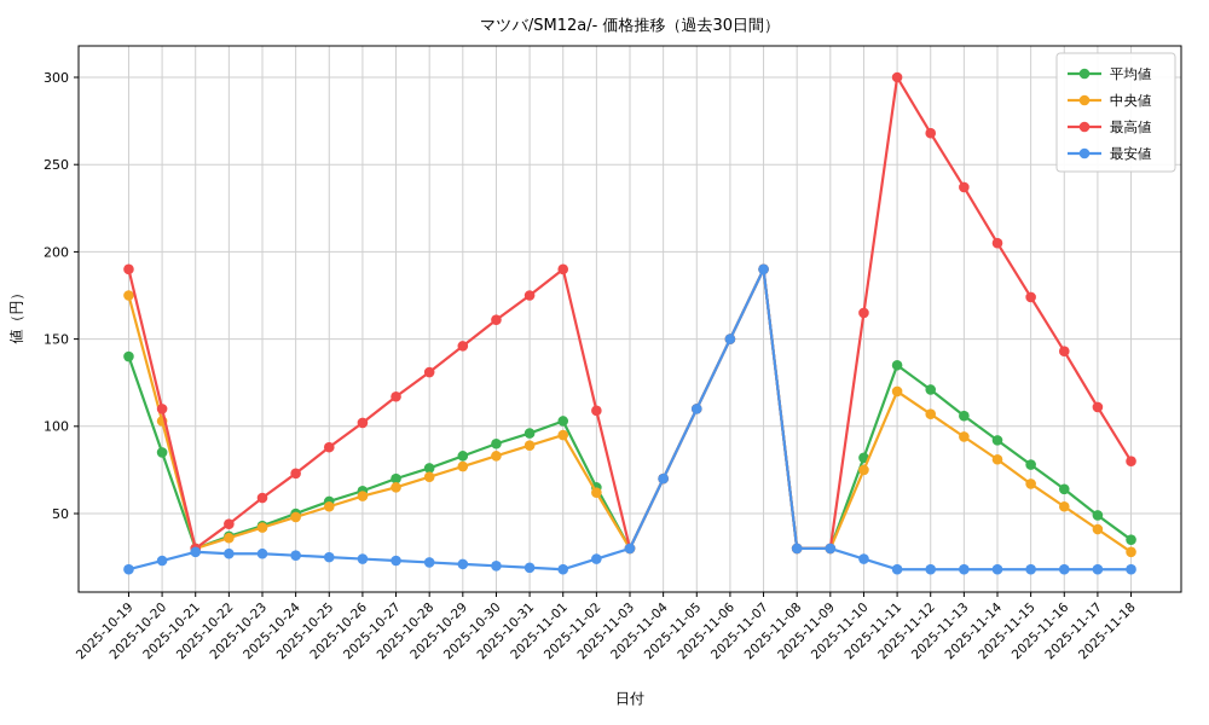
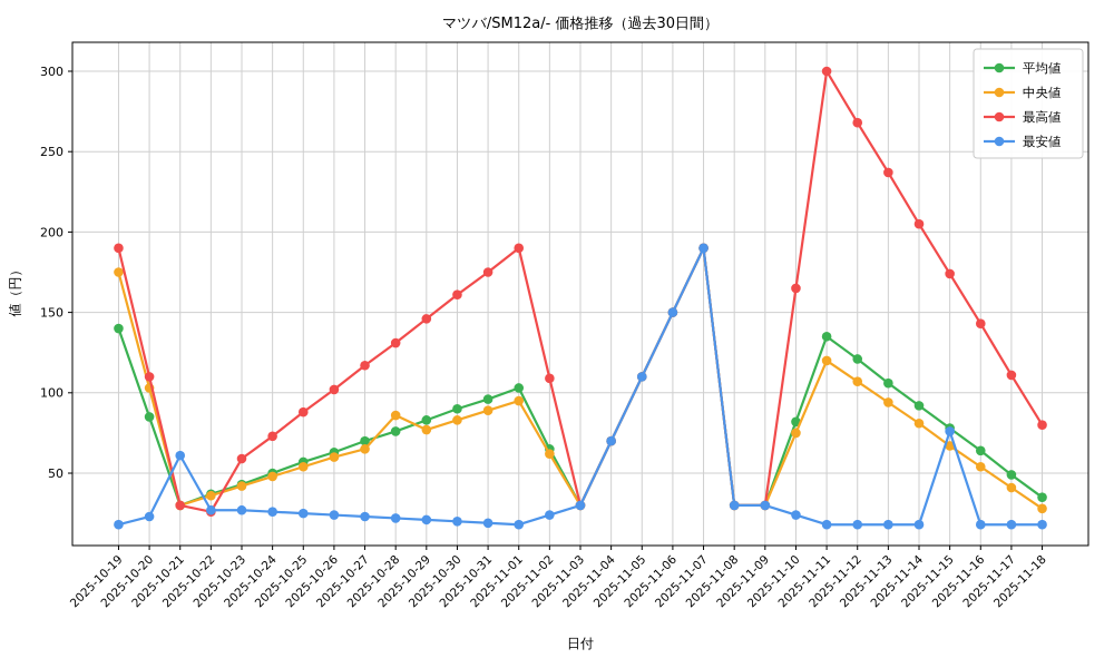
最安値/2025-10-21: 28 -> 61
最高値/2025-10-22: 44 -> 26
中央値/2025-10-28: 71 -> 86
最安値/2025-11-15: 18 -> 76
